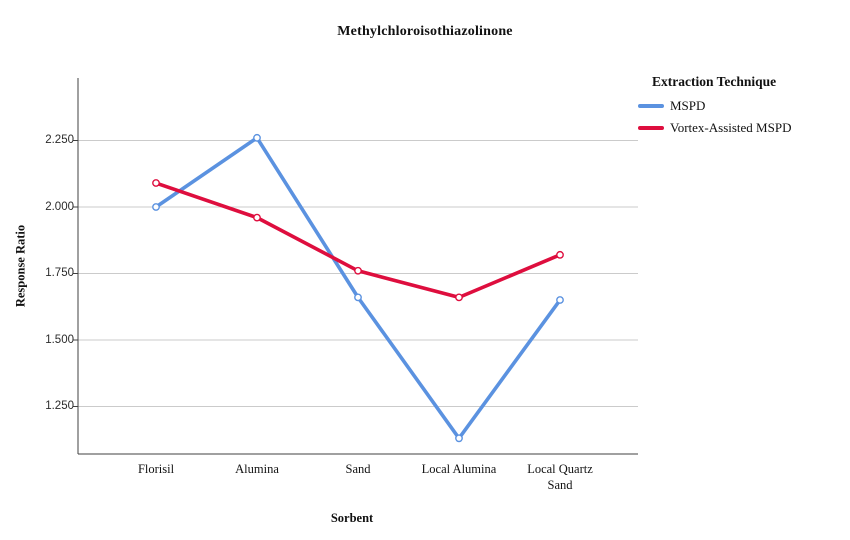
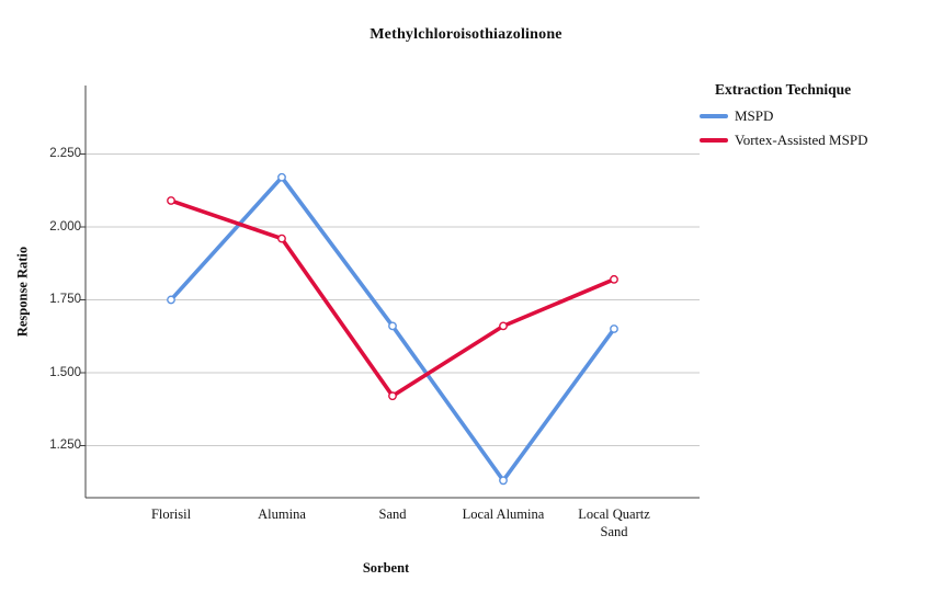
MSPD/Florisil: 2.00 -> 1.75
MSPD/Alumina: 2.26 -> 2.17
Vortex-Assisted MSPD/Sand: 1.76 -> 1.42
